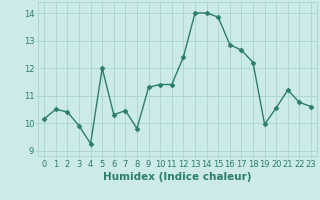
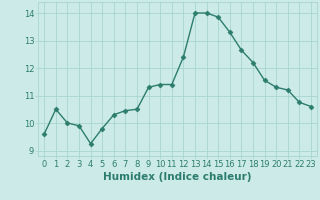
0: 10.15 -> 9.60
2: 10.40 -> 10.00
5: 12.00 -> 9.80
8: 9.80 -> 10.50
16: 12.85 -> 13.30
19: 9.95 -> 11.55
20: 10.55 -> 11.30
